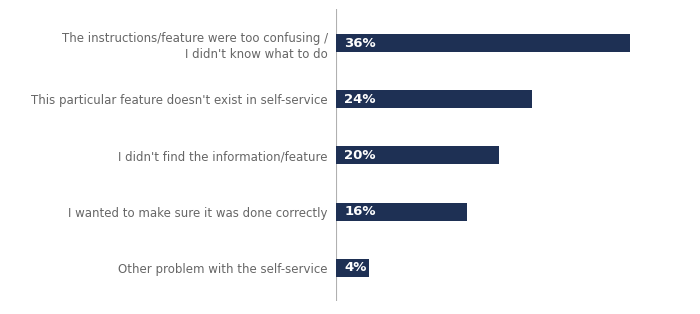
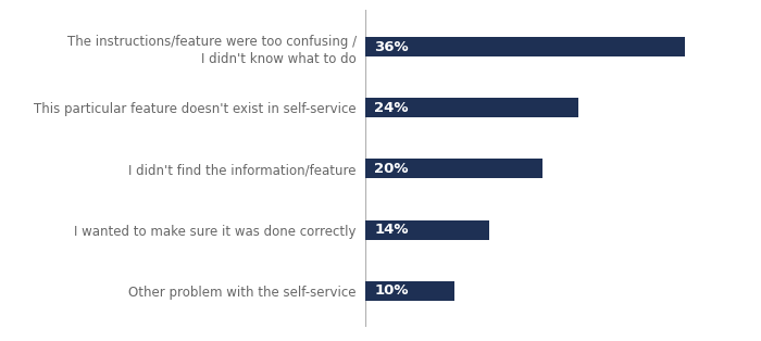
I wanted to make sure it was done correctly: 16% -> 14%
Other problem with the self-service: 4% -> 10%
